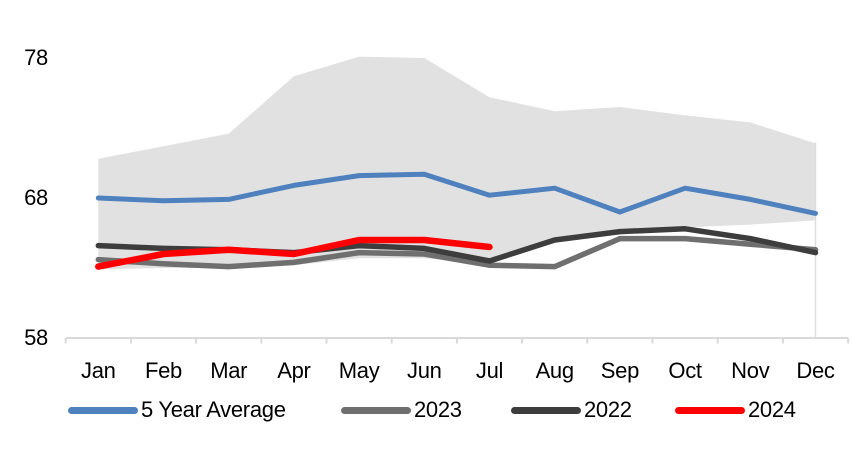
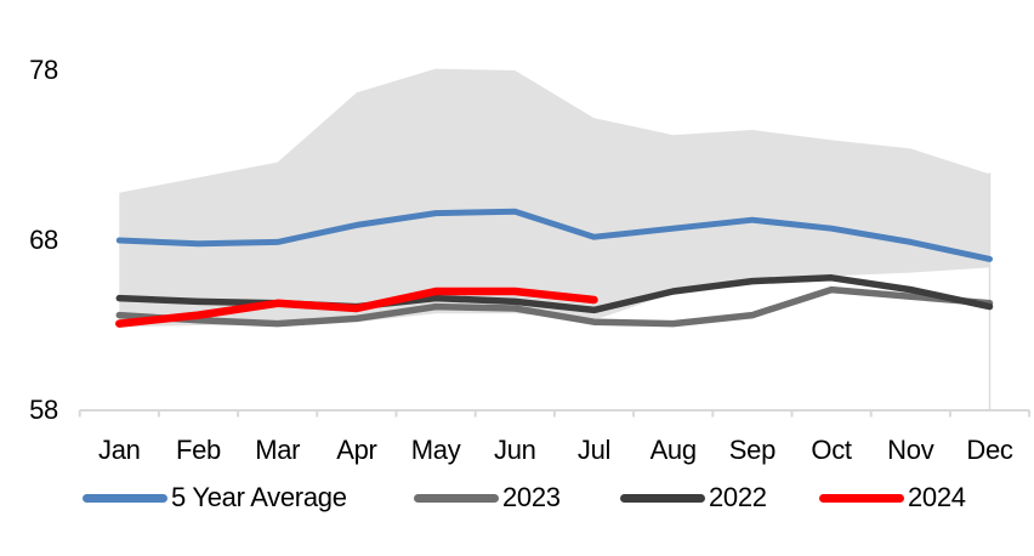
2024/Feb: 64.0 -> 63.6
2022/Jul: 63.5 -> 63.9
5 Year Average/Sep: 67.0 -> 69.2
2023/Sep: 65.1 -> 63.6
